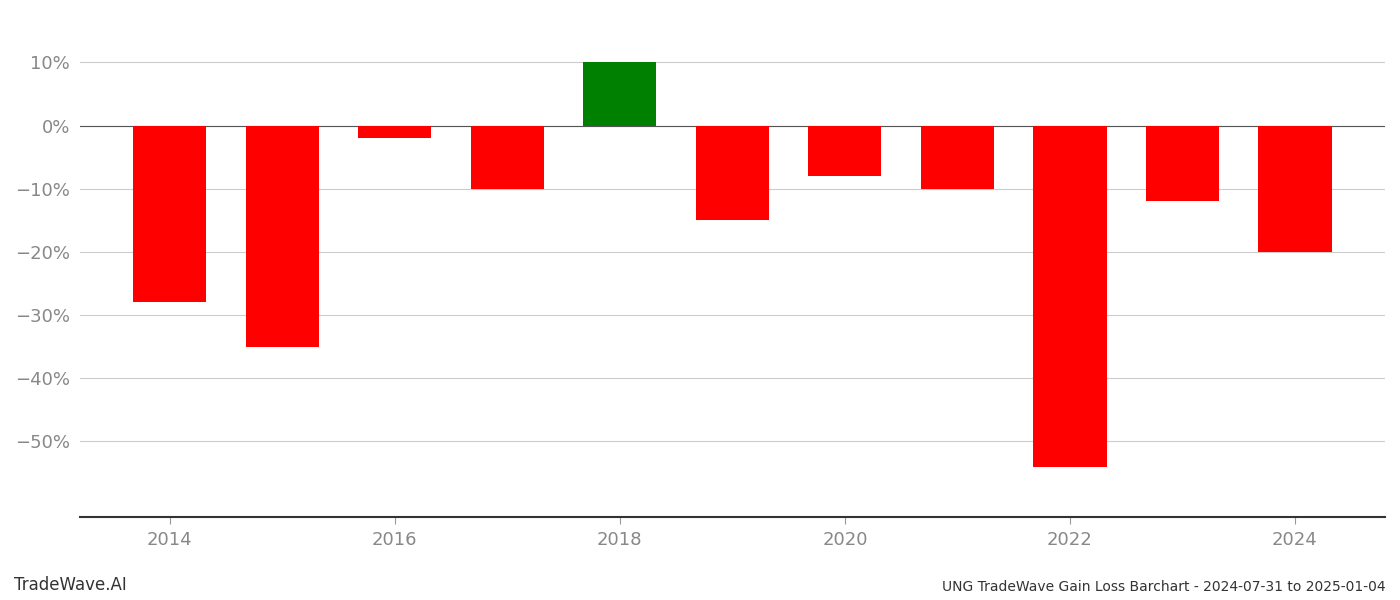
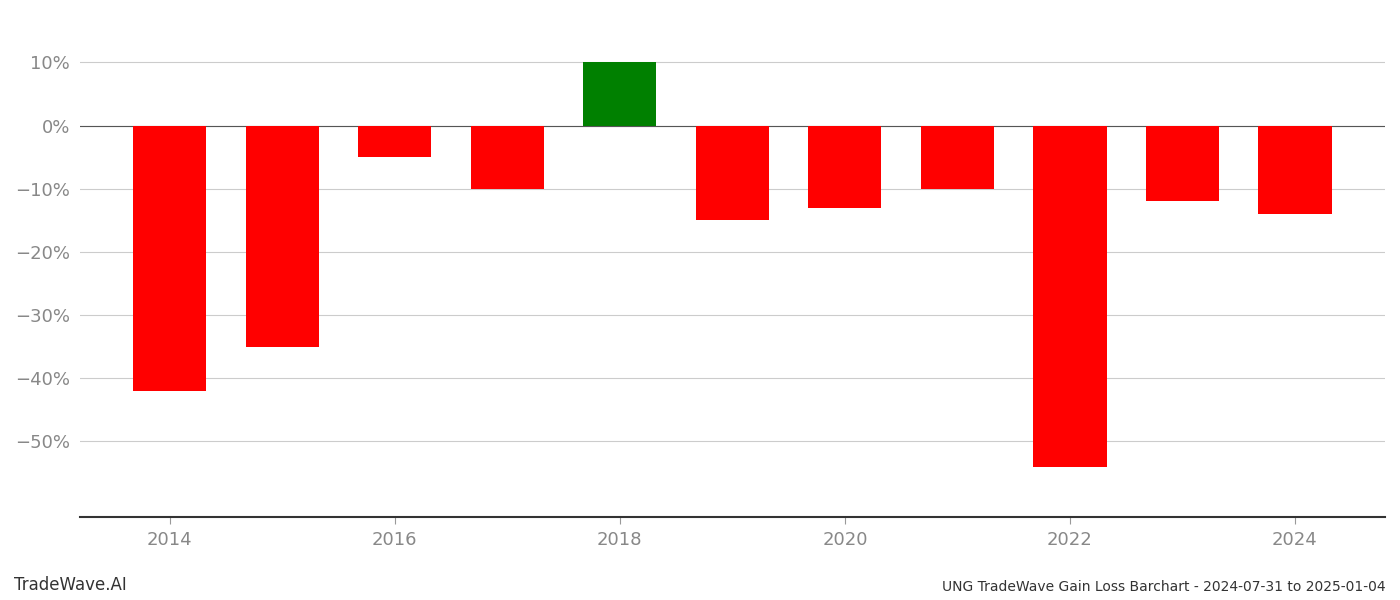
2014: -28% -> -42%
2016: -2% -> -5%
2020: -8% -> -13%
2024: -20% -> -14%
